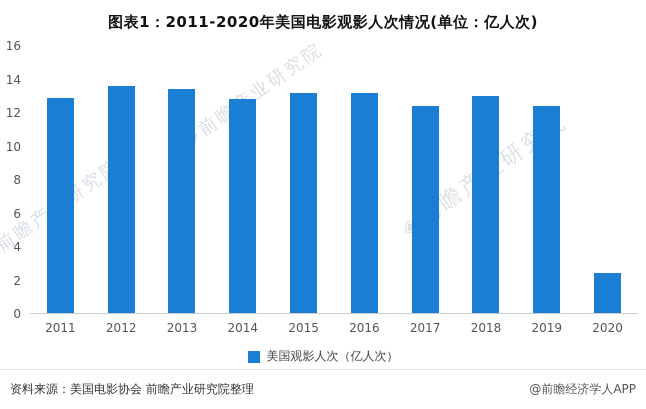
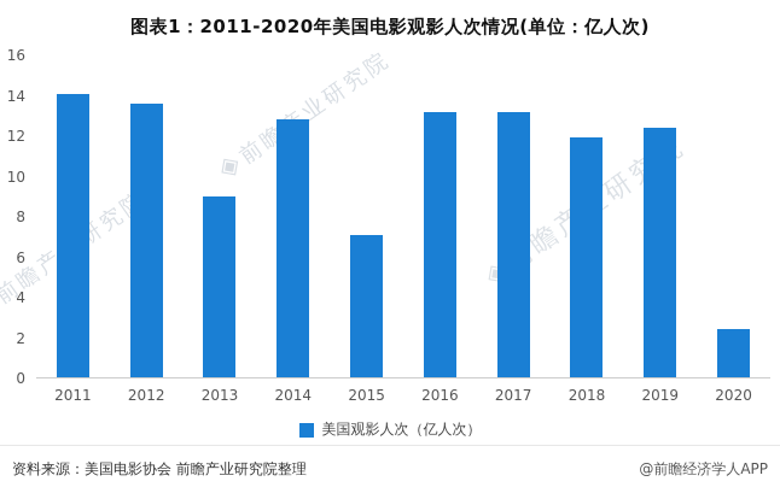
2011: 12.9 -> 14.1
2013: 13.4 -> 9.0
2015: 13.2 -> 7.1
2017: 12.4 -> 13.2
2018: 13.0 -> 11.9
